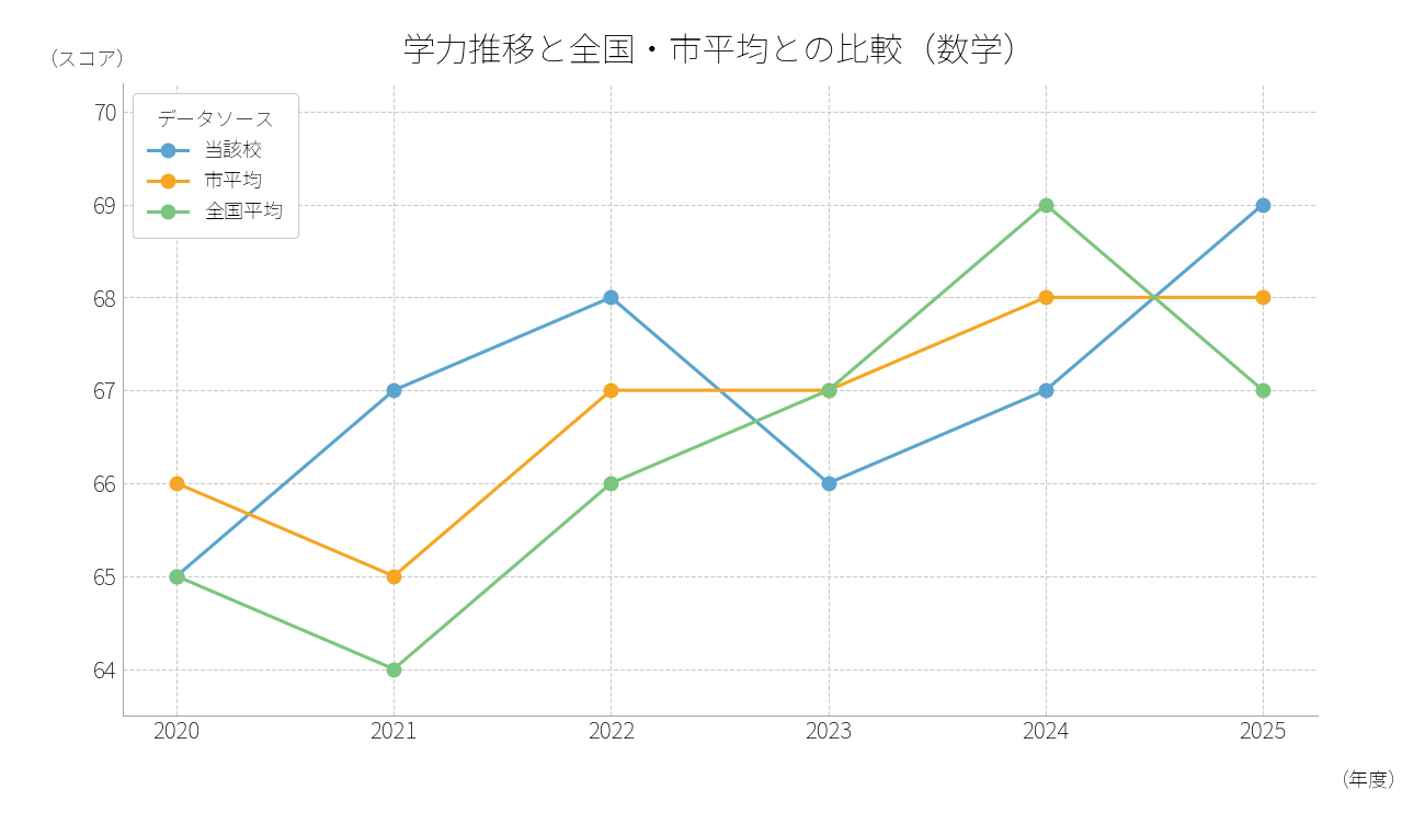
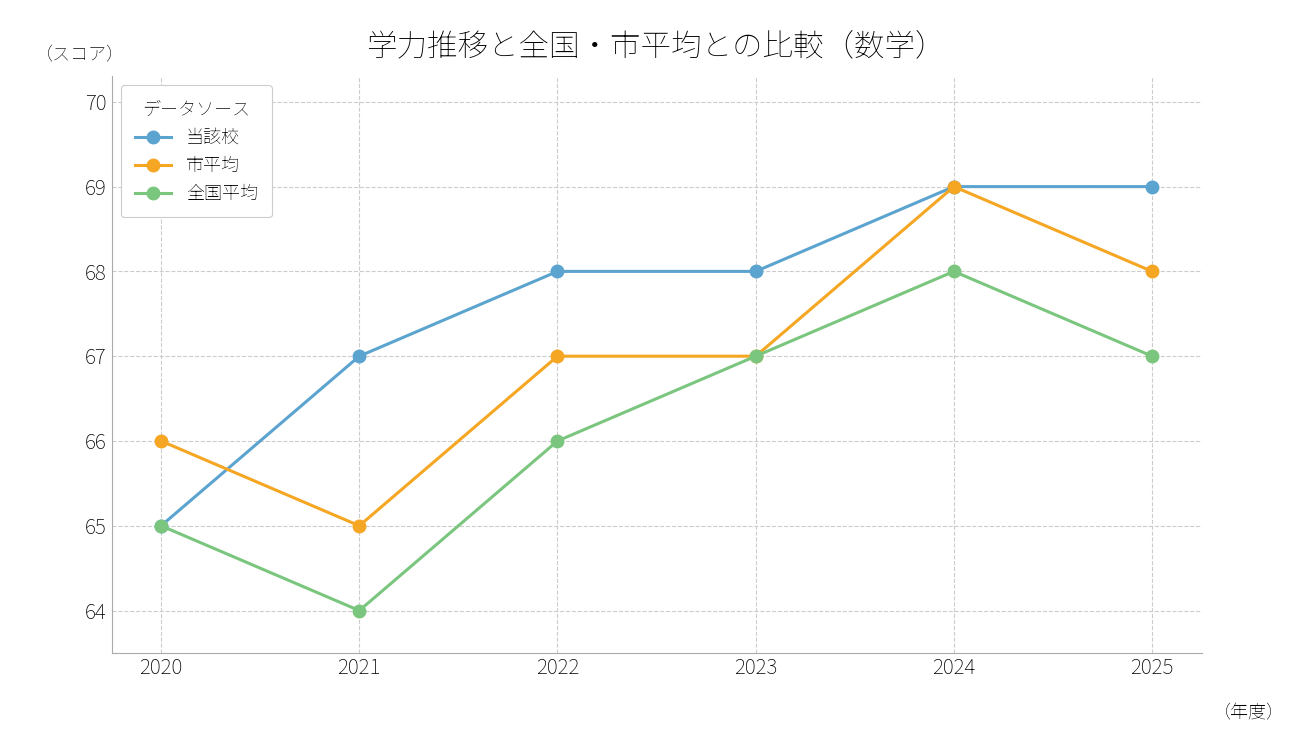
当該校/2023: 66 -> 68
当該校/2024: 67 -> 69
市平均/2024: 68 -> 69
全国平均/2024: 69 -> 68
